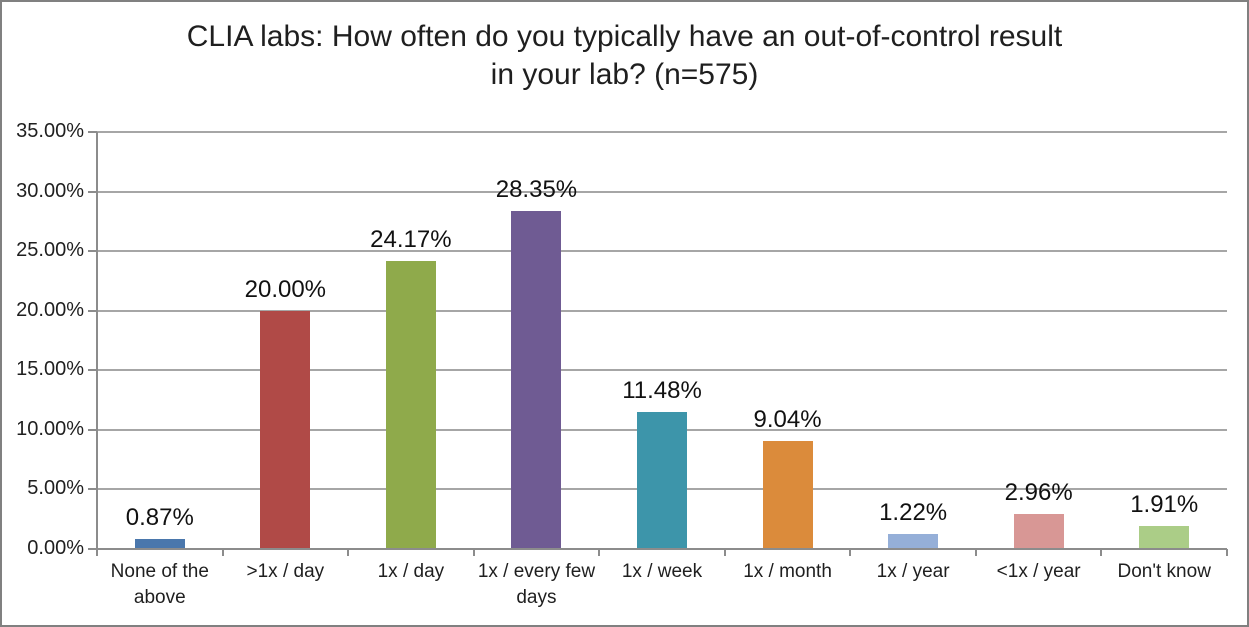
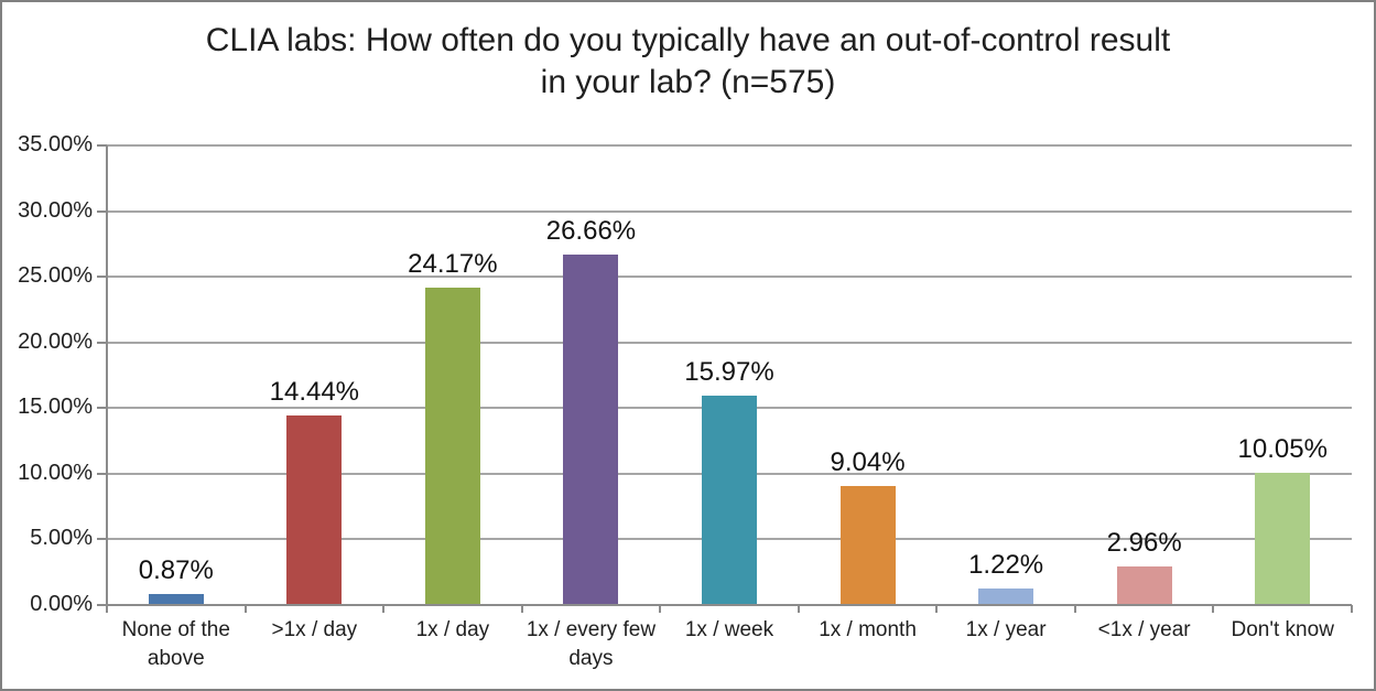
>1x / day: 20.00% -> 14.44%
1x / every few days: 28.35% -> 26.66%
1x / week: 11.48% -> 15.97%
Don't know: 1.91% -> 10.05%
